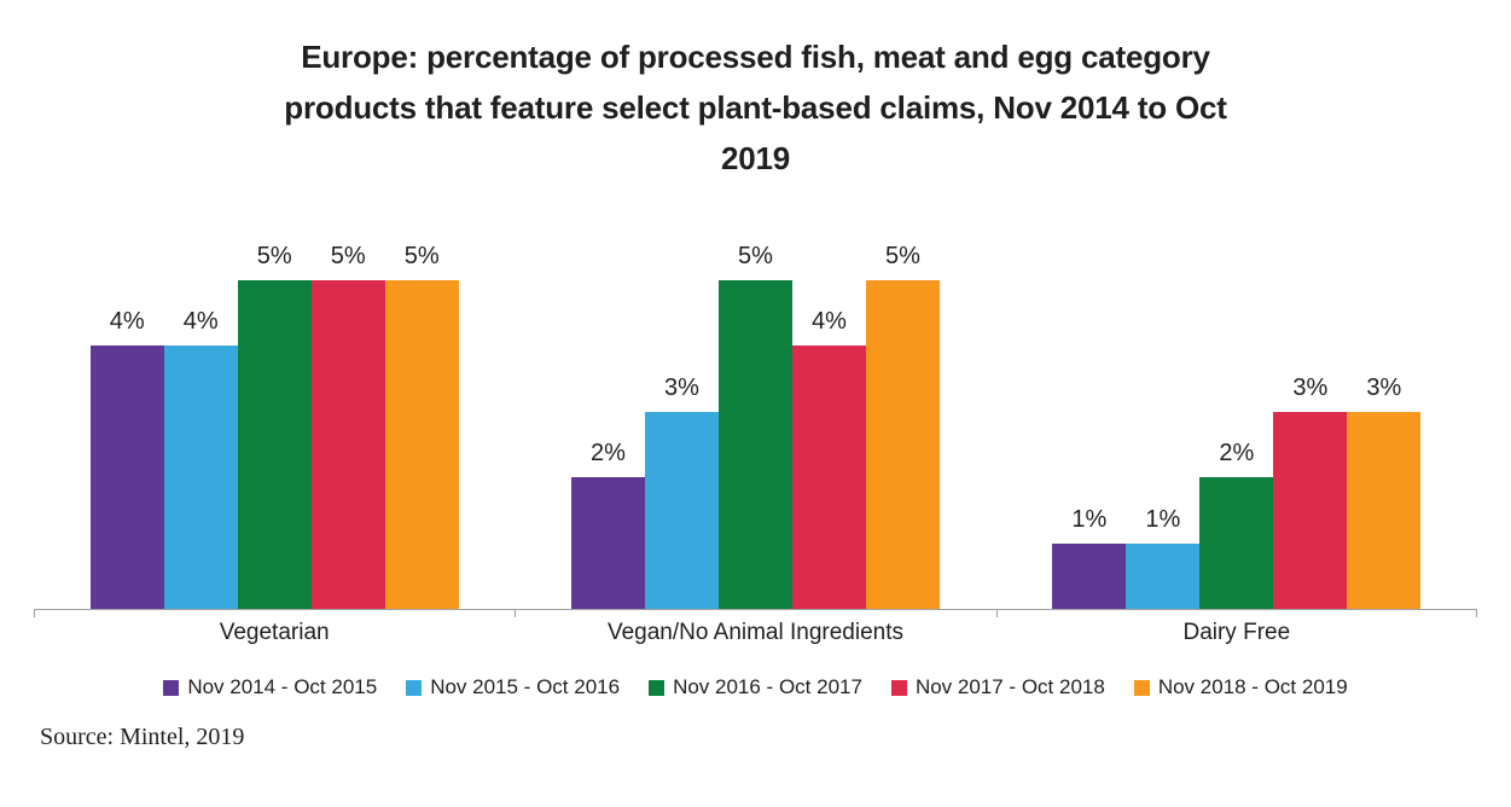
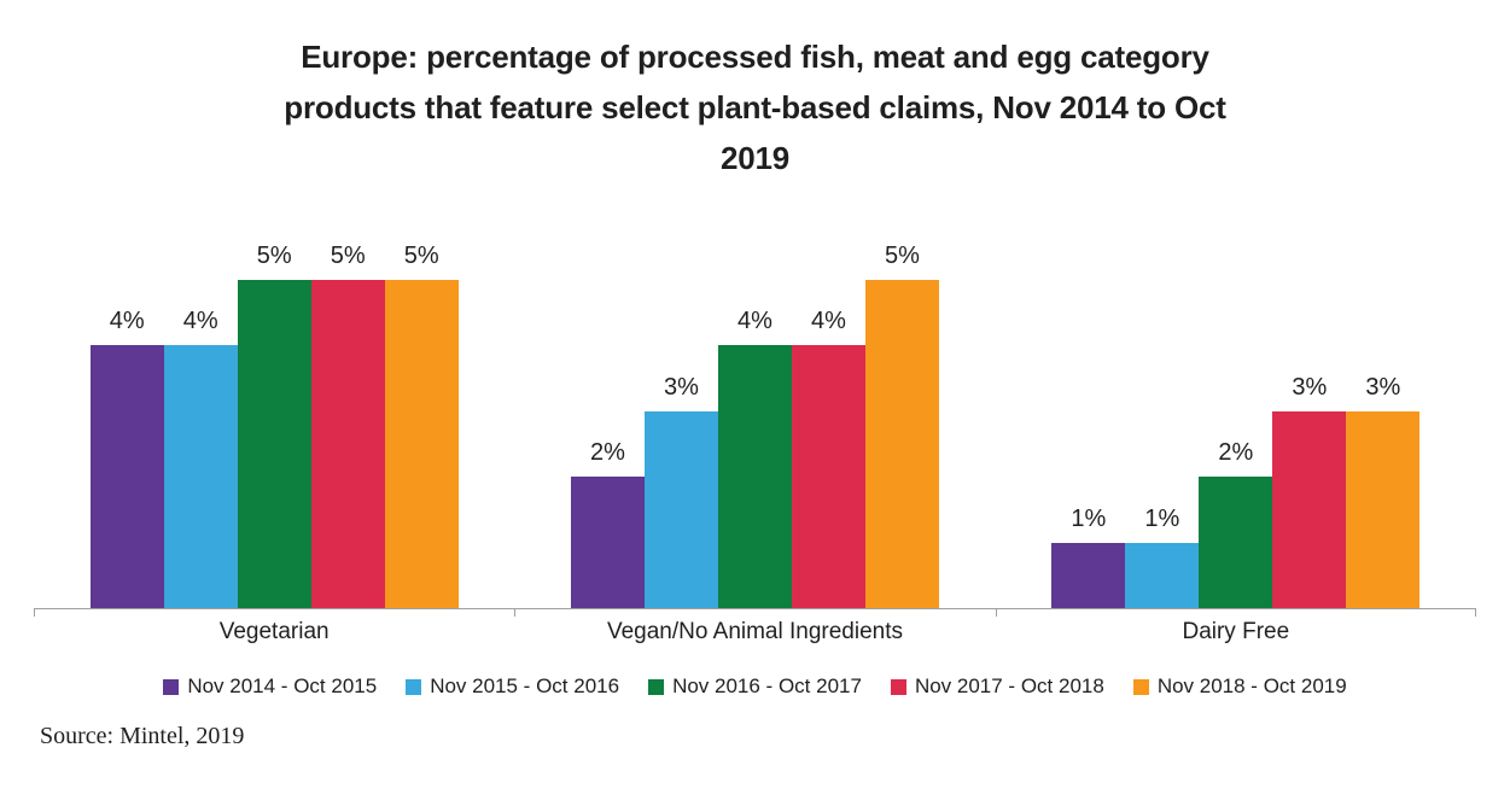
Nov 2016 - Oct 2017/Vegan/No Animal Ingredients: 5% -> 4%
